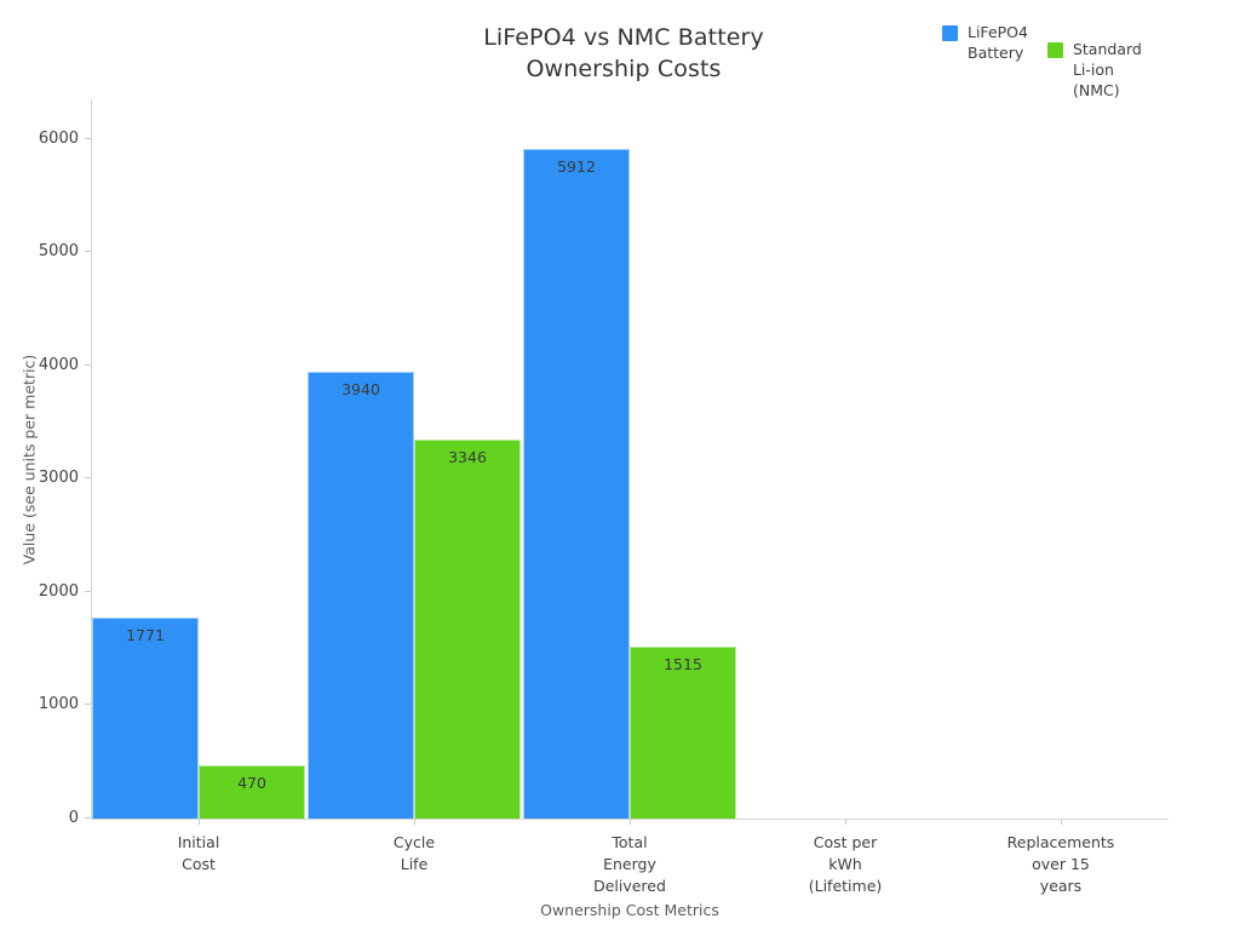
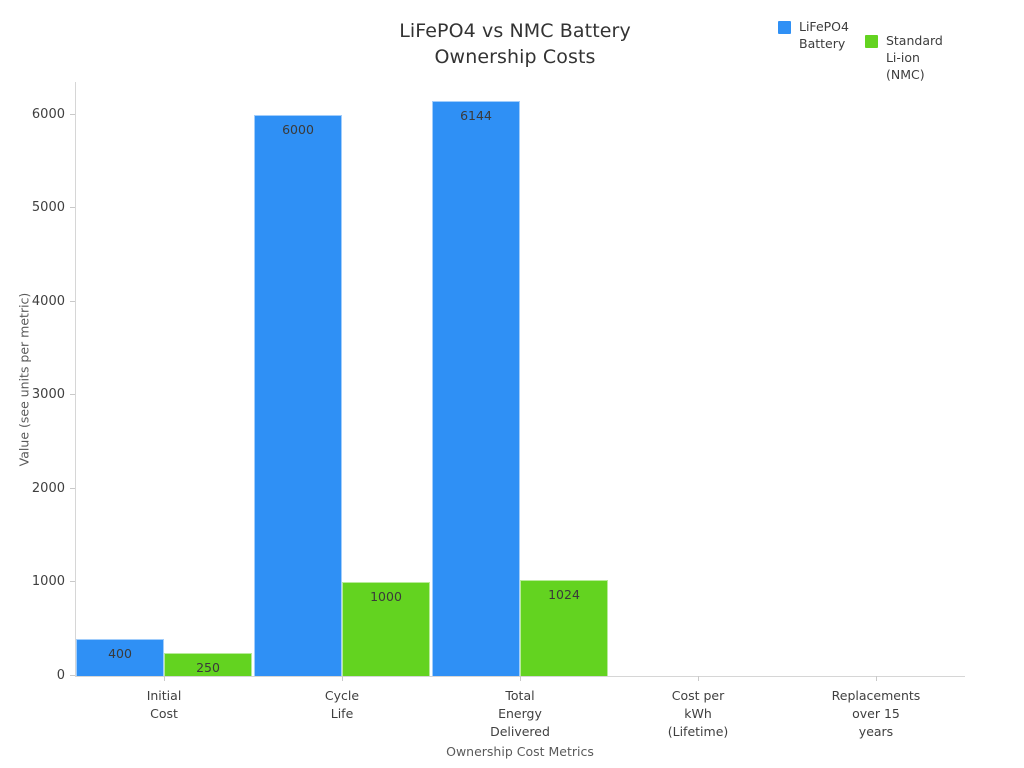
LiFePO4 Battery/Initial Cost: 1771 -> 400
Standard Li-ion (NMC)/Initial Cost: 470 -> 250
LiFePO4 Battery/Cycle Life: 3940 -> 6000
Standard Li-ion (NMC)/Cycle Life: 3346 -> 1000
LiFePO4 Battery/Total Energy Delivered: 5912 -> 6144
Standard Li-ion (NMC)/Total Energy Delivered: 1515 -> 1024
